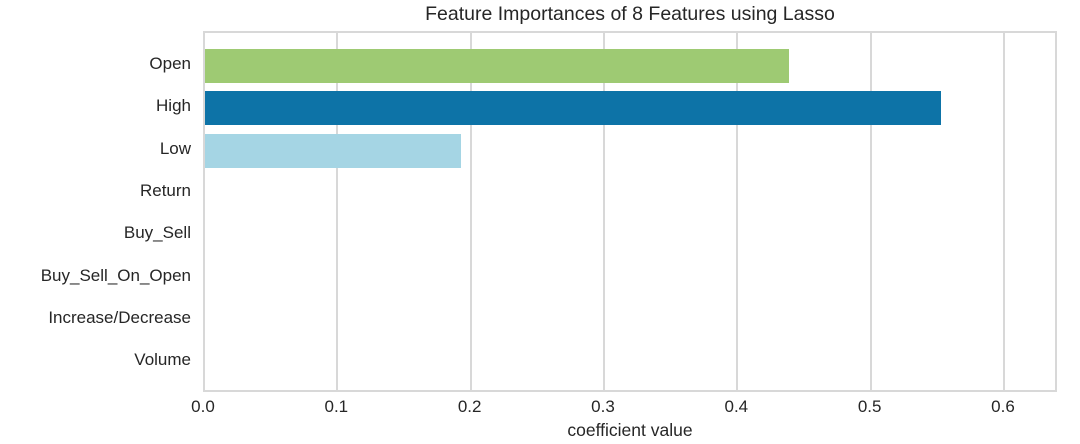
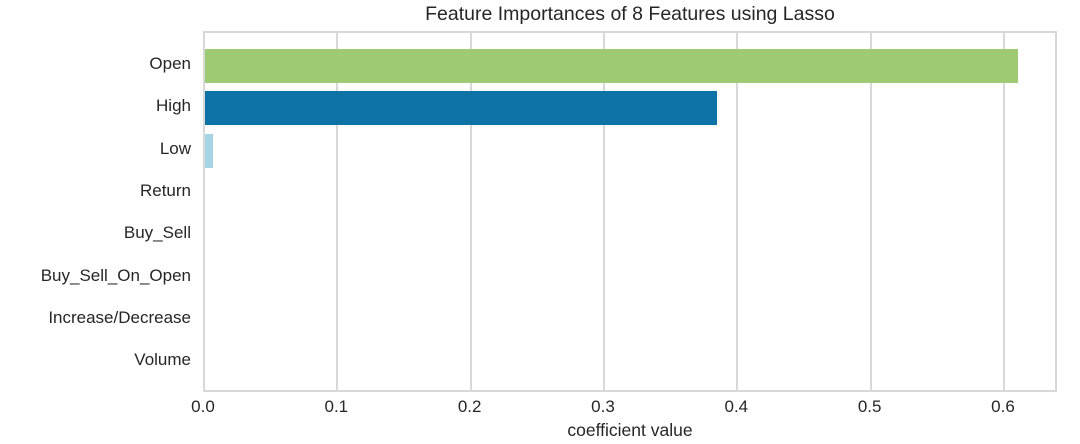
Open: 0.438 -> 0.610
High: 0.552 -> 0.384
Low: 0.192 -> 0.006
